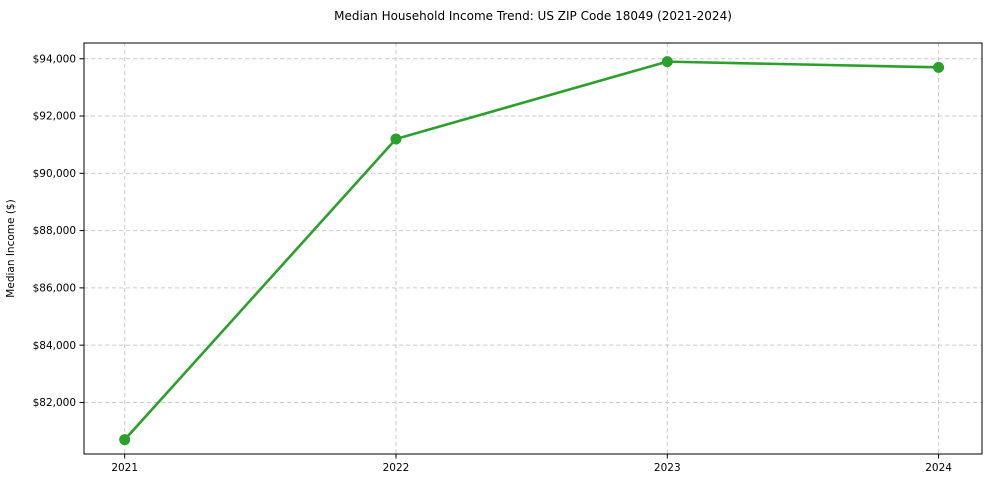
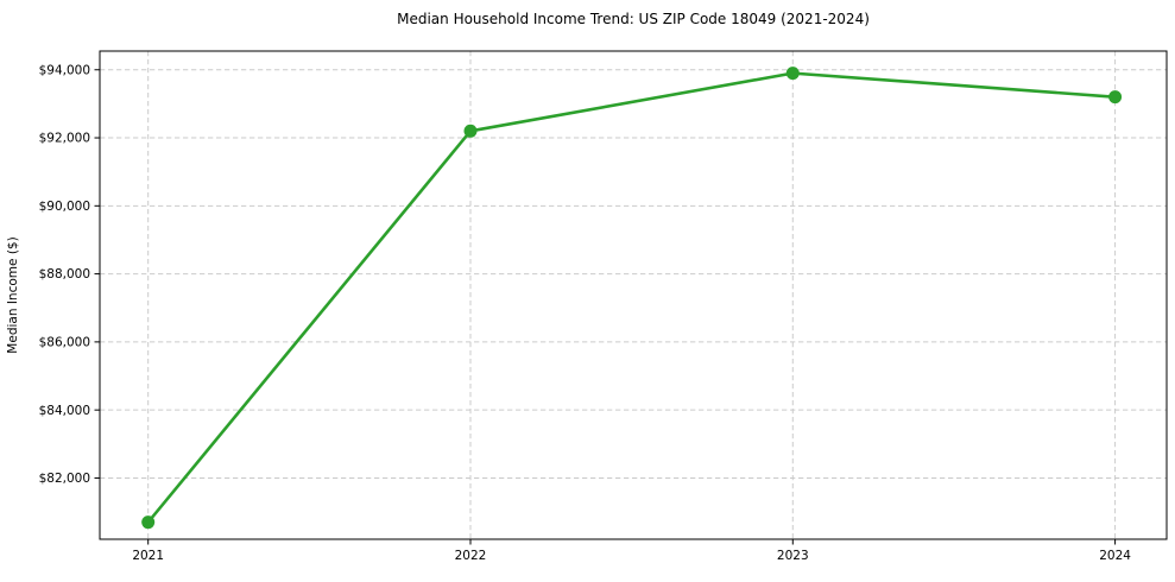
2022: $91200 -> $92200
2024: $93700 -> $93200
